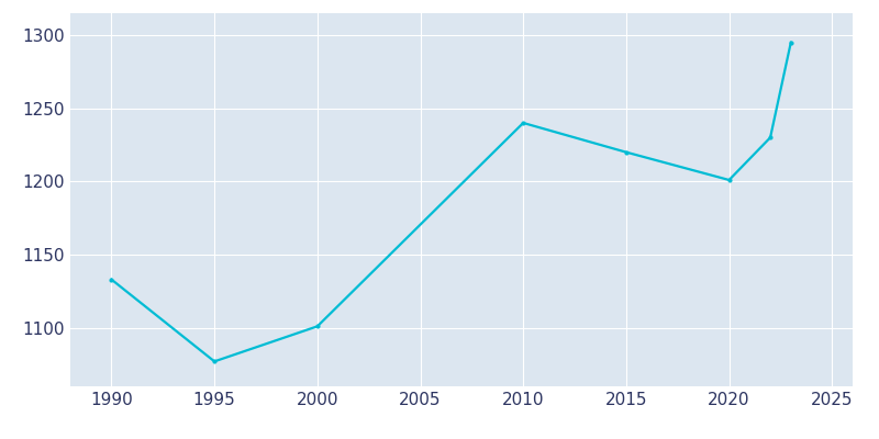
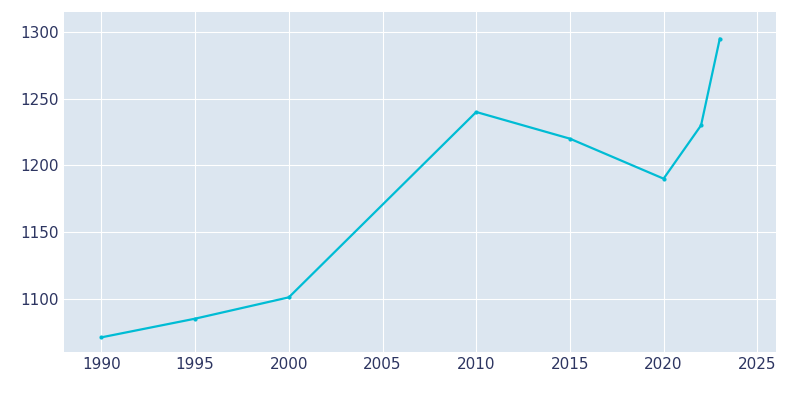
1990: 1133 -> 1071
1995: 1077 -> 1085
2020: 1201 -> 1190
